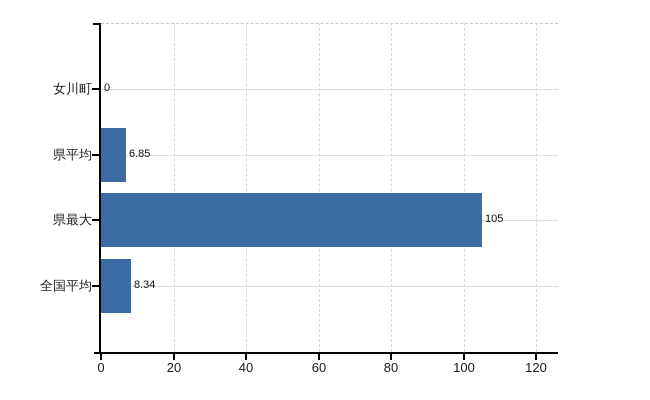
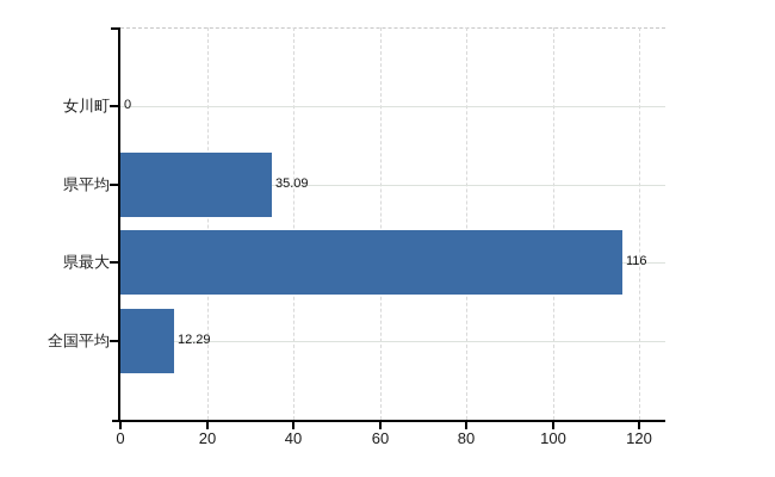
県平均: 6.85 -> 35.09
県最大: 105 -> 116
全国平均: 8.34 -> 12.29
